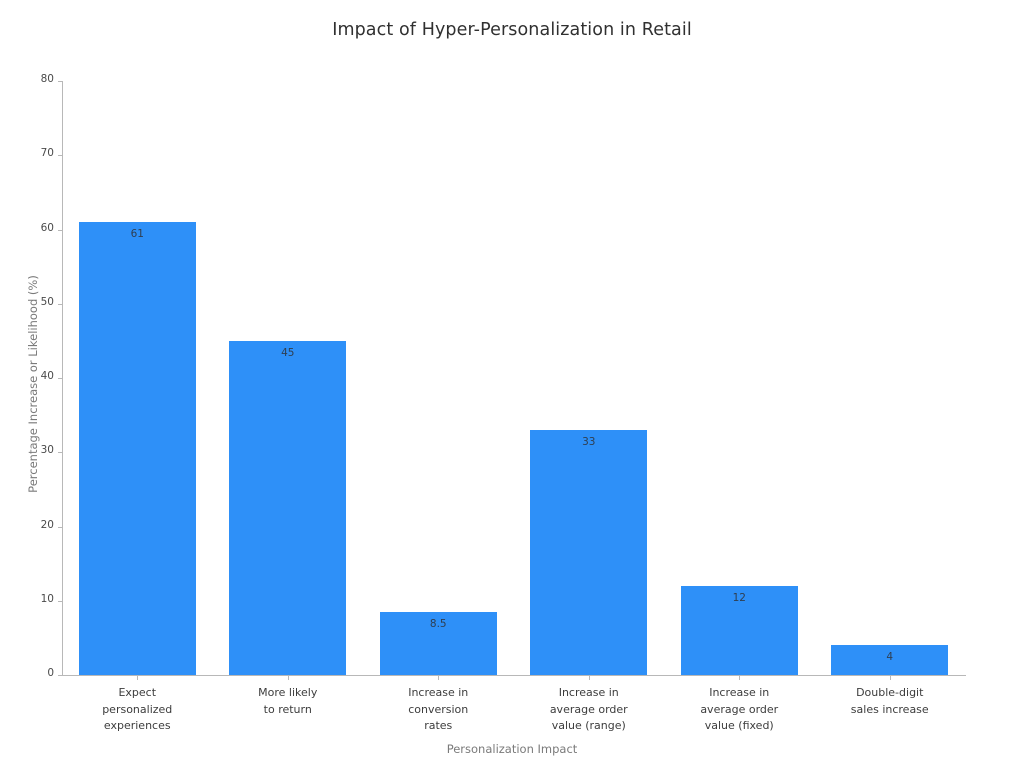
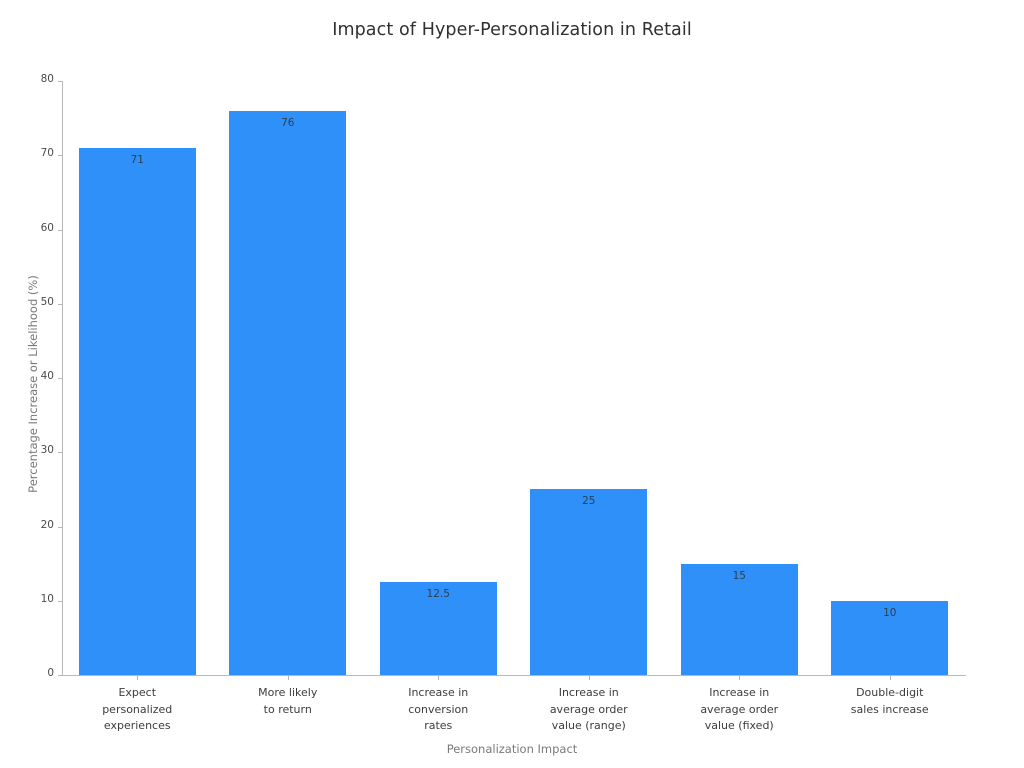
Expect personalized experiences: 61 -> 71
More likely to return: 45 -> 76
Increase in conversion rates: 8.5 -> 12.5
Increase in average order value (range): 33 -> 25
Increase in average order value (fixed): 12 -> 15
Double-digit sales increase: 4 -> 10
